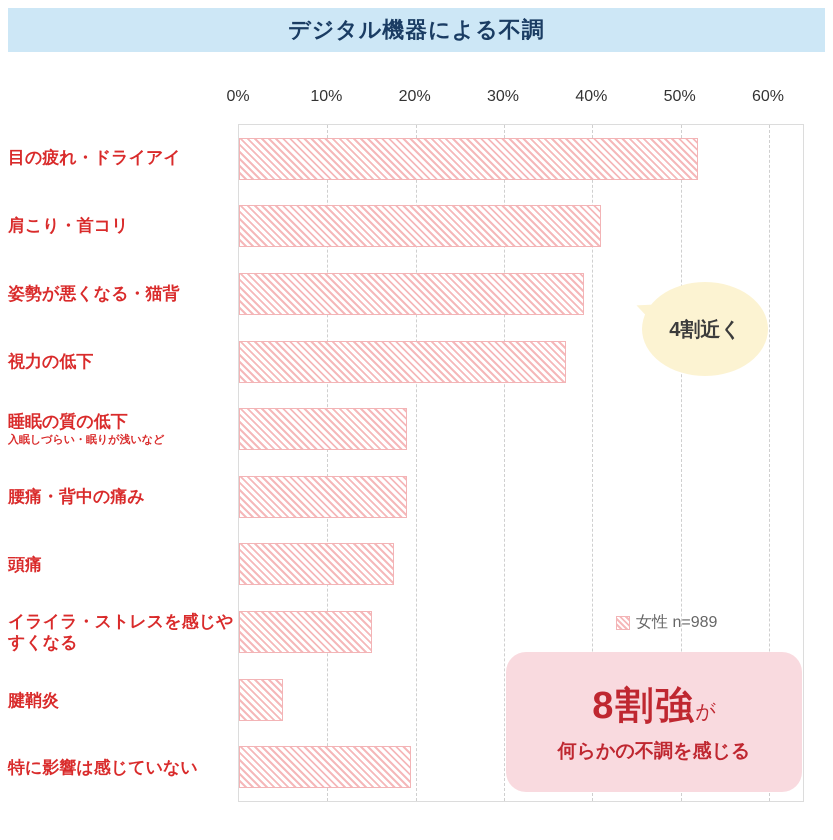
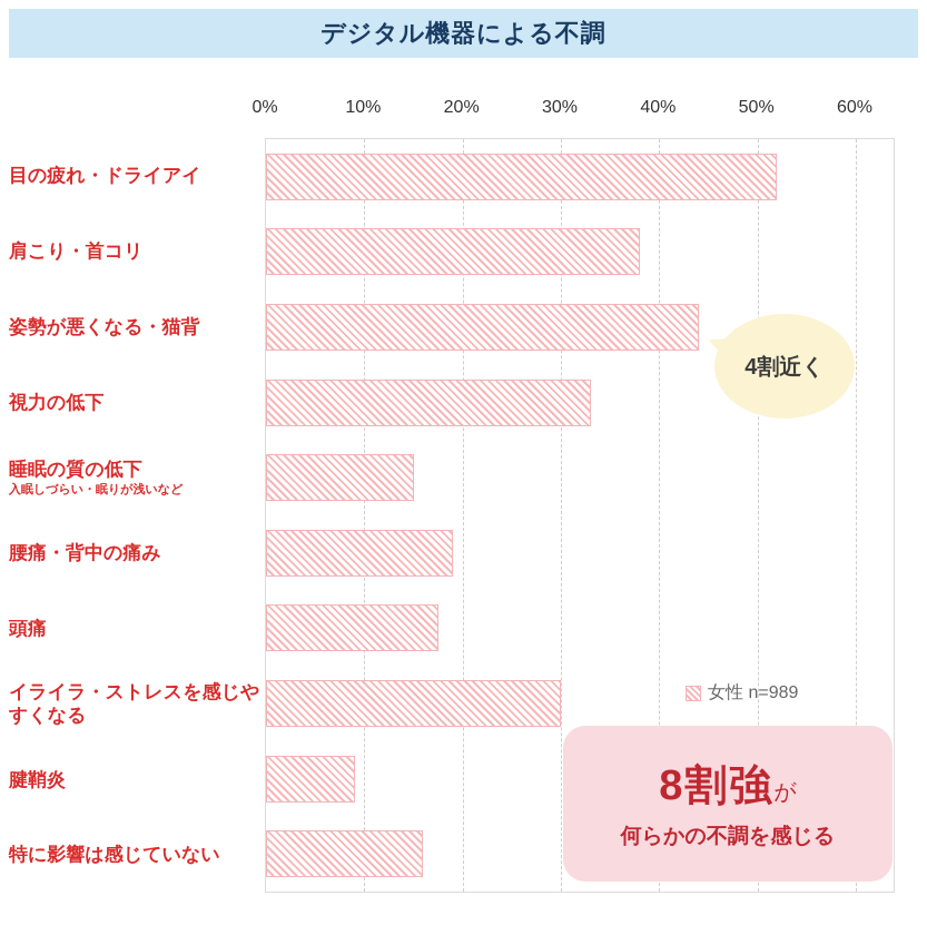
肩こり・首コリ: 41% -> 38%
姿勢が悪くなる・猫背: 39% -> 44%
視力の低下: 37% -> 33%
睡眠の質の低下: 19% -> 15%
イライラ・ストレスを感じやすくなる: 15% -> 30%
腱鞘炎: 5% -> 9%
特に影響は感じていない: 20% -> 16%
